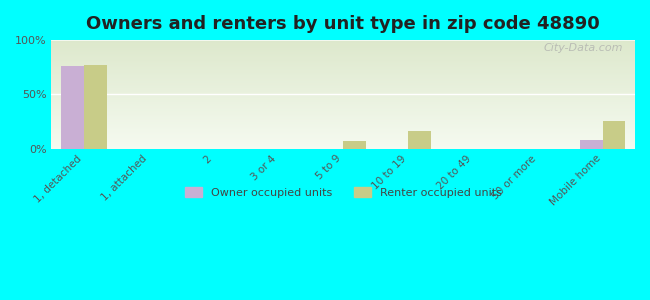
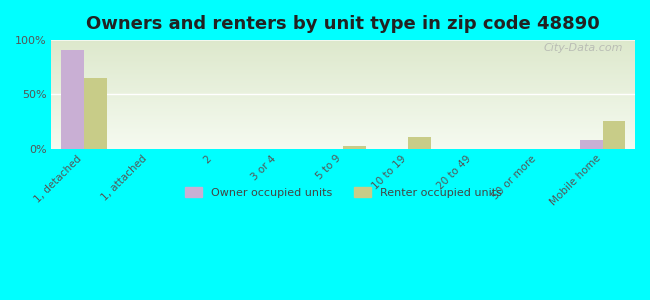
Owner occupied units/1, detached: 76% -> 91%
Renter occupied units/1, detached: 77% -> 65%
Renter occupied units/5 to 9: 7% -> 2%
Renter occupied units/10 to 19: 16% -> 11%
